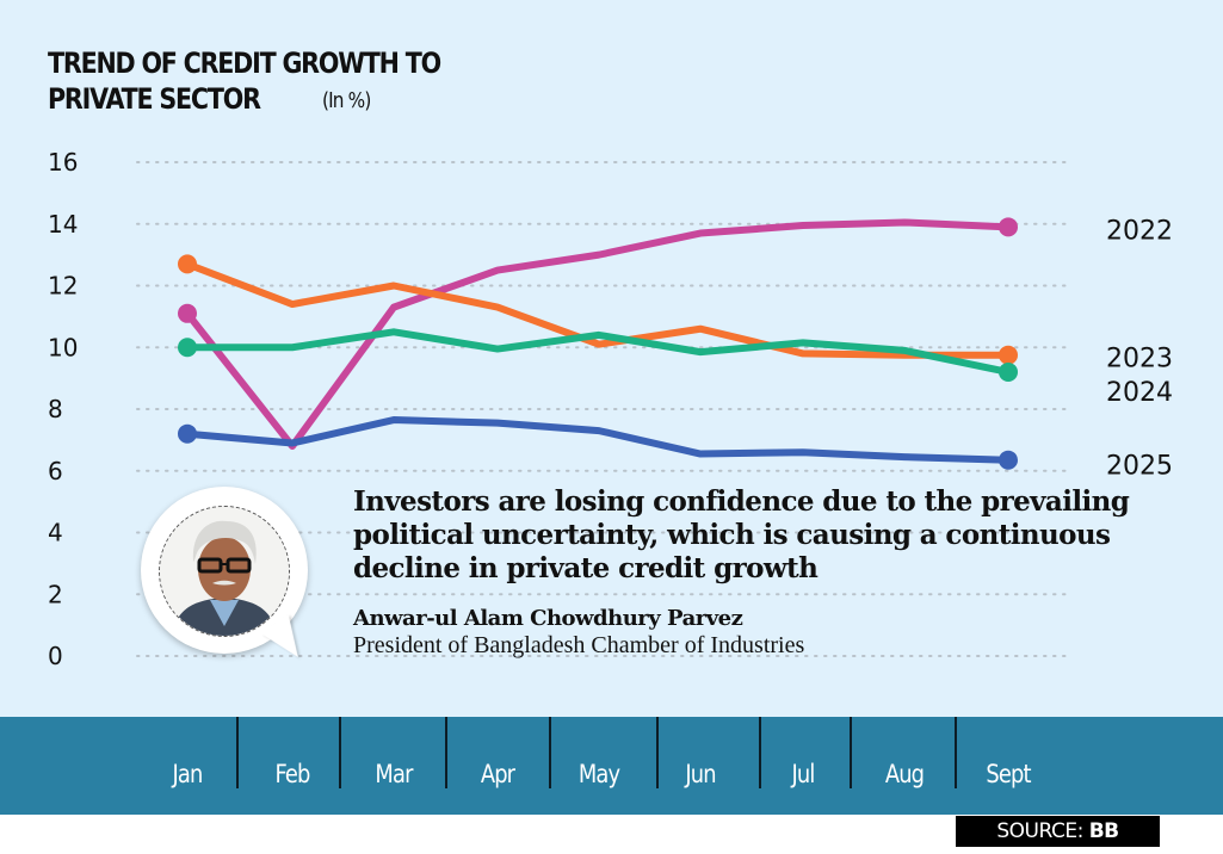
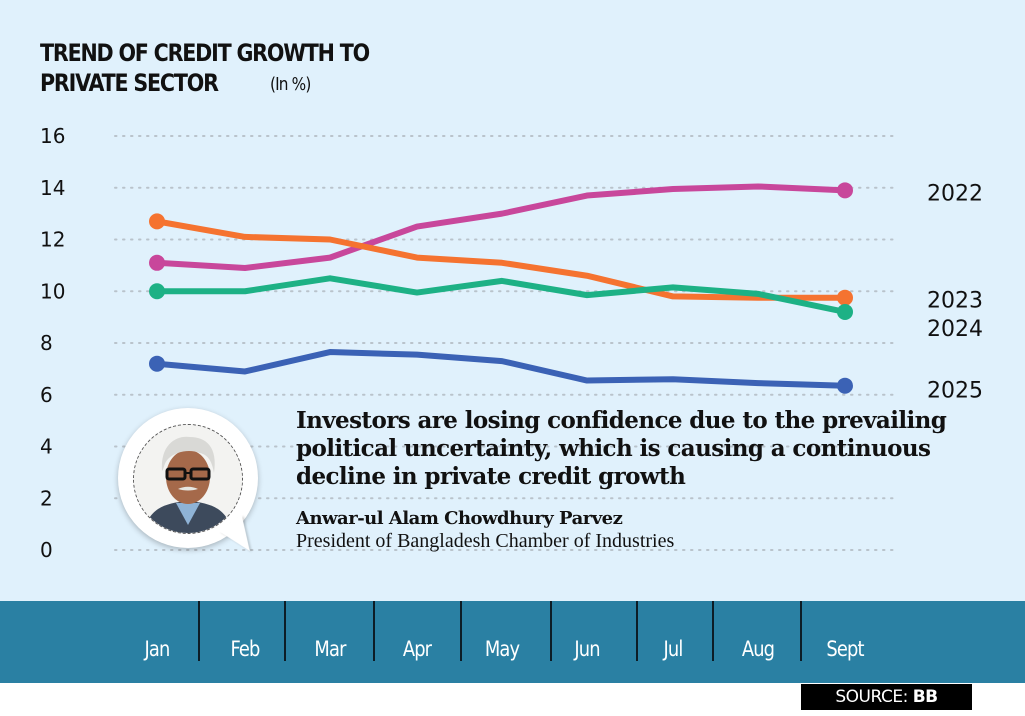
2022/Feb: 6.8 -> 10.9
2023/Feb: 11.4 -> 12.1
2023/May: 10.1 -> 11.1
